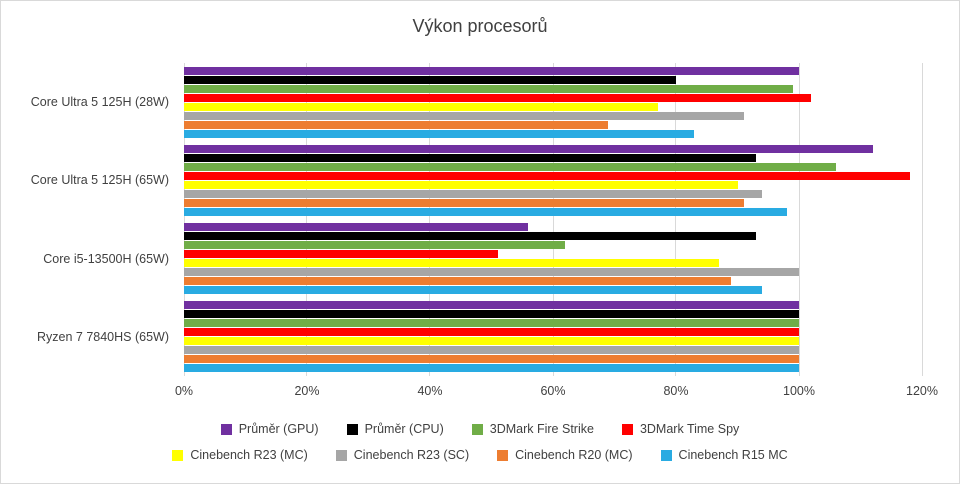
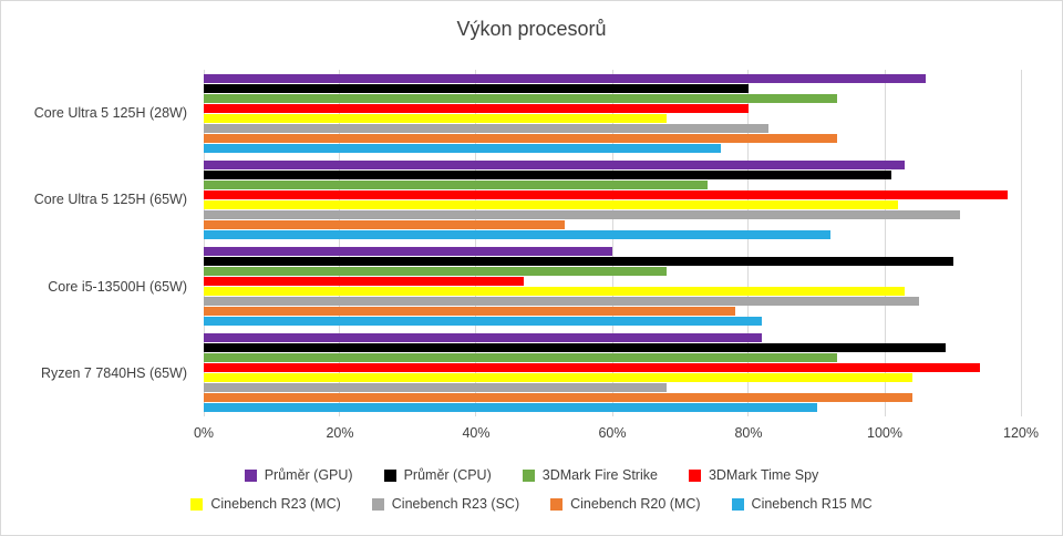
Průměr (GPU)/Core Ultra 5 125H (28W): 100% -> 106%
3DMark Fire Strike/Core Ultra 5 125H (28W): 99% -> 93%
3DMark Time Spy/Core Ultra 5 125H (28W): 102% -> 80%
Cinebench R23 (MC)/Core Ultra 5 125H (28W): 77% -> 68%
Cinebench R23 (SC)/Core Ultra 5 125H (28W): 91% -> 83%
Cinebench R20 (MC)/Core Ultra 5 125H (28W): 69% -> 93%
Cinebench R15 MC/Core Ultra 5 125H (28W): 83% -> 76%
Průměr (GPU)/Core Ultra 5 125H (65W): 112% -> 103%
Průměr (CPU)/Core Ultra 5 125H (65W): 93% -> 101%
3DMark Fire Strike/Core Ultra 5 125H (65W): 106% -> 74%
Cinebench R23 (MC)/Core Ultra 5 125H (65W): 90% -> 102%
Cinebench R23 (SC)/Core Ultra 5 125H (65W): 94% -> 111%
Cinebench R20 (MC)/Core Ultra 5 125H (65W): 91% -> 53%
Cinebench R15 MC/Core Ultra 5 125H (65W): 98% -> 92%
Průměr (GPU)/Core i5-13500H (65W): 56% -> 60%
Průměr (CPU)/Core i5-13500H (65W): 93% -> 110%
3DMark Fire Strike/Core i5-13500H (65W): 62% -> 68%
3DMark Time Spy/Core i5-13500H (65W): 51% -> 47%
Cinebench R23 (MC)/Core i5-13500H (65W): 87% -> 103%
Cinebench R23 (SC)/Core i5-13500H (65W): 100% -> 105%
Cinebench R20 (MC)/Core i5-13500H (65W): 89% -> 78%
Cinebench R15 MC/Core i5-13500H (65W): 94% -> 82%
Průměr (GPU)/Ryzen 7 7840HS (65W): 100% -> 82%
Průměr (CPU)/Ryzen 7 7840HS (65W): 100% -> 109%
3DMark Fire Strike/Ryzen 7 7840HS (65W): 100% -> 93%
3DMark Time Spy/Ryzen 7 7840HS (65W): 100% -> 114%
Cinebench R23 (MC)/Ryzen 7 7840HS (65W): 100% -> 104%
Cinebench R23 (SC)/Ryzen 7 7840HS (65W): 100% -> 68%
Cinebench R20 (MC)/Ryzen 7 7840HS (65W): 100% -> 104%
Cinebench R15 MC/Ryzen 7 7840HS (65W): 100% -> 90%
